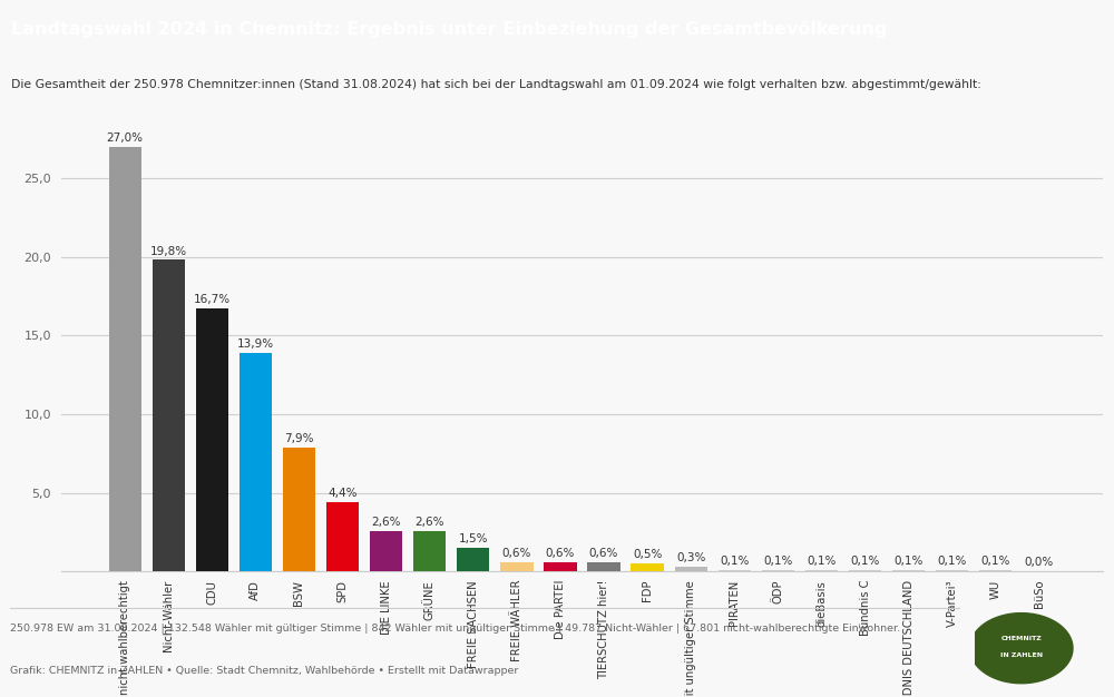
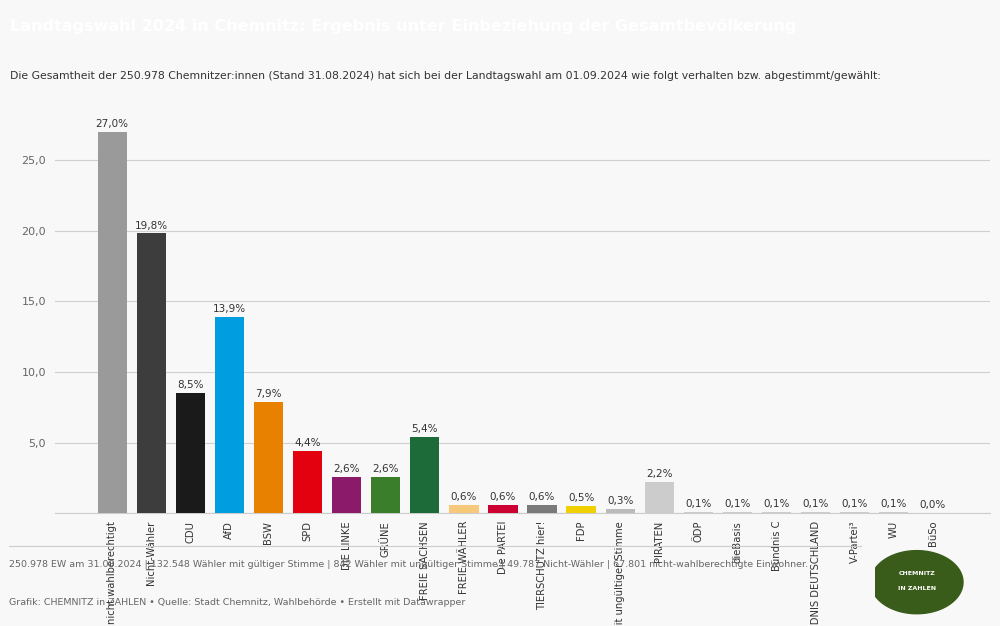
CDU: 16,7% -> 8,5%
FREIE SACHSEN: 1,5% -> 5,4%
PIRATEN: 0,1% -> 2,2%
